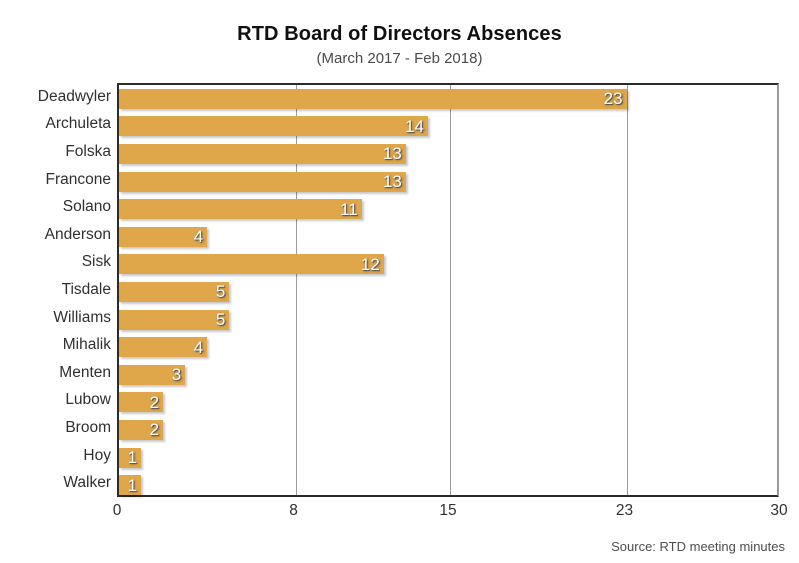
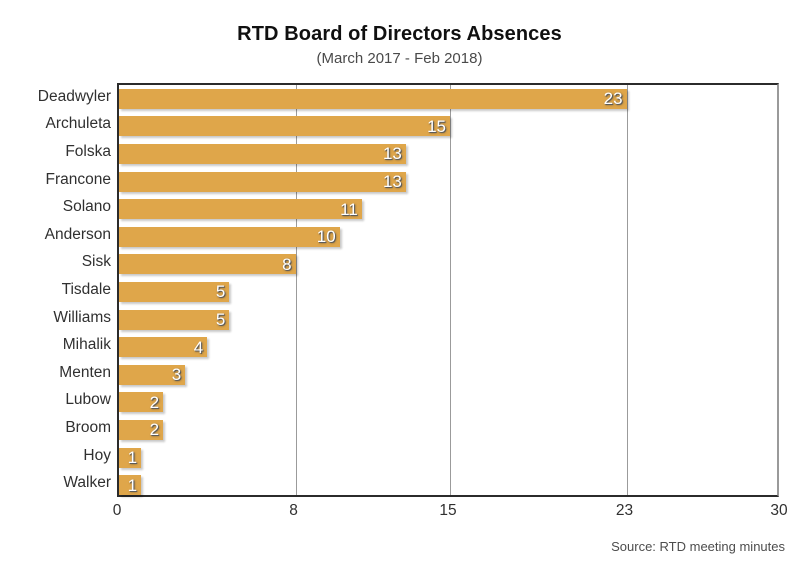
Archuleta: 14 -> 15
Anderson: 4 -> 10
Sisk: 12 -> 8
